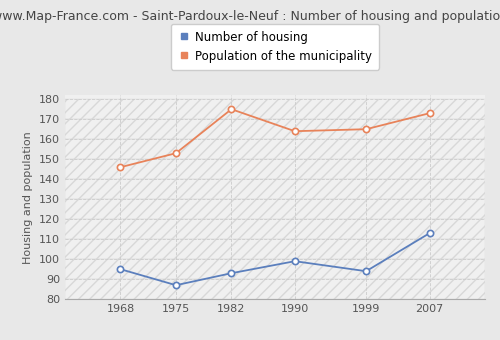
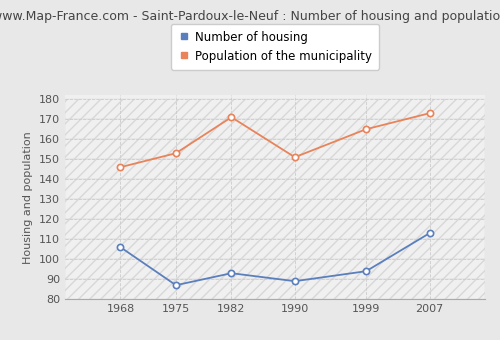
Number of housing/1968: 95 -> 106
Population of the municipality/1982: 175 -> 171
Number of housing/1990: 99 -> 89
Population of the municipality/1990: 164 -> 151
